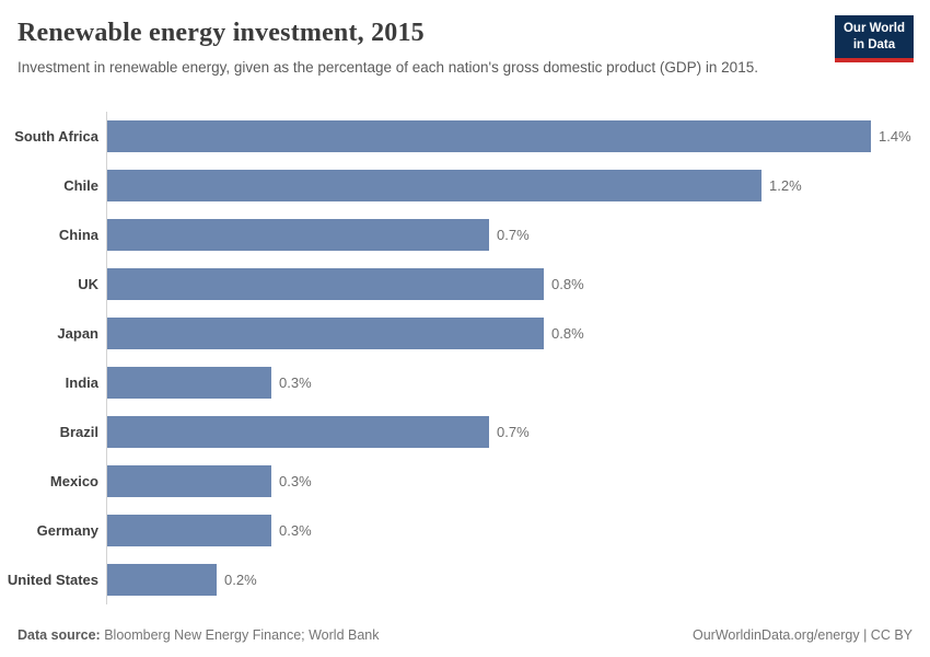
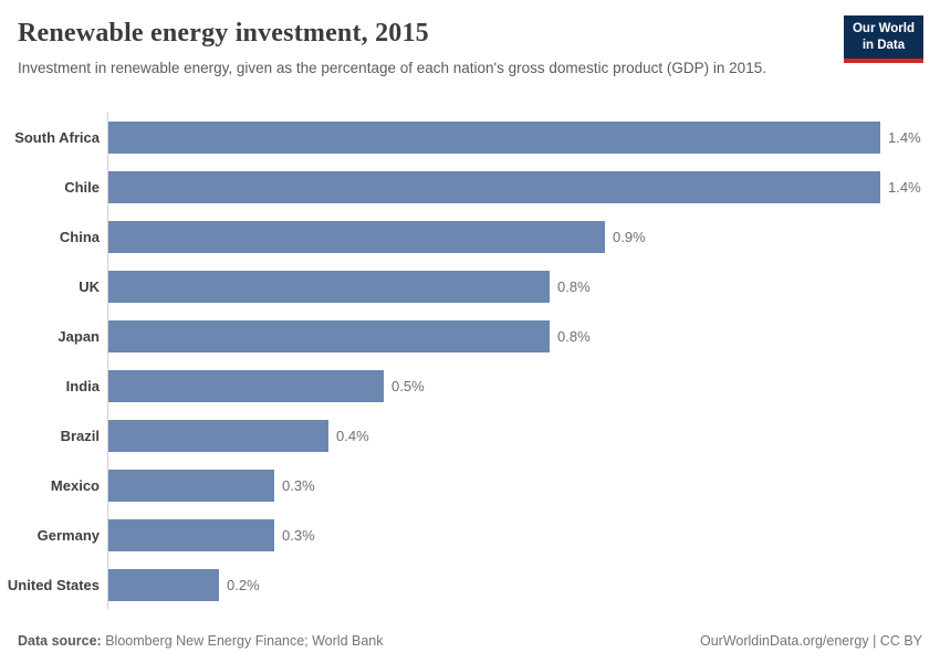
Chile: 1.2% -> 1.4%
China: 0.7% -> 0.9%
India: 0.3% -> 0.5%
Brazil: 0.7% -> 0.4%
